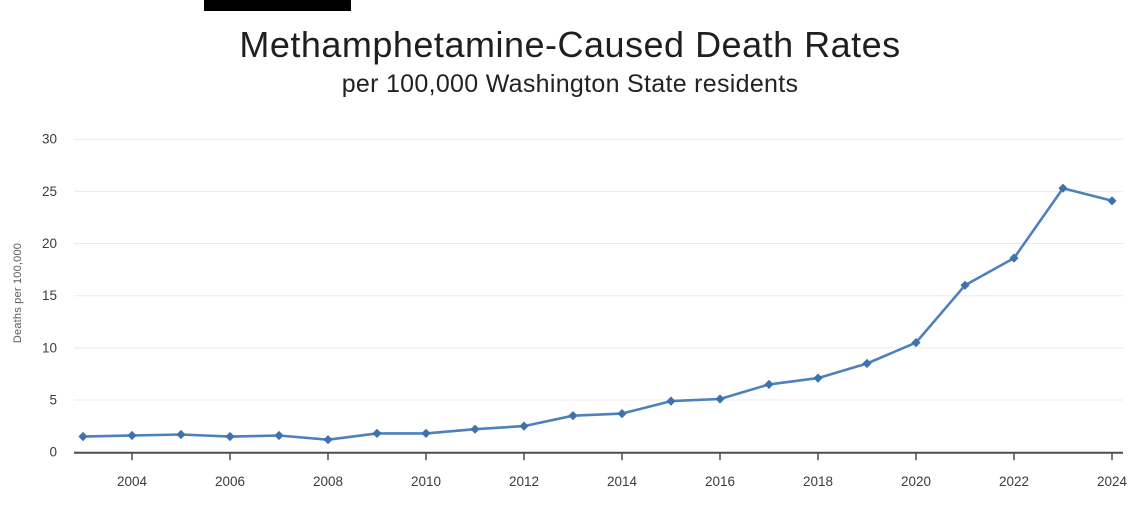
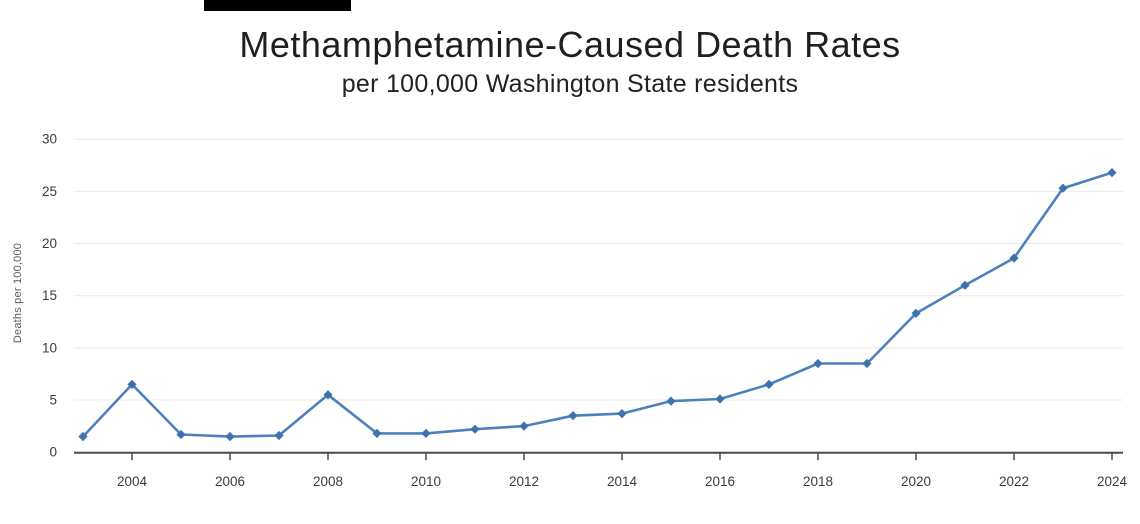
2004: 1.6 -> 6.5
2008: 1.2 -> 5.5
2018: 7.1 -> 8.5
2020: 10.5 -> 13.3
2024: 24.1 -> 26.8
